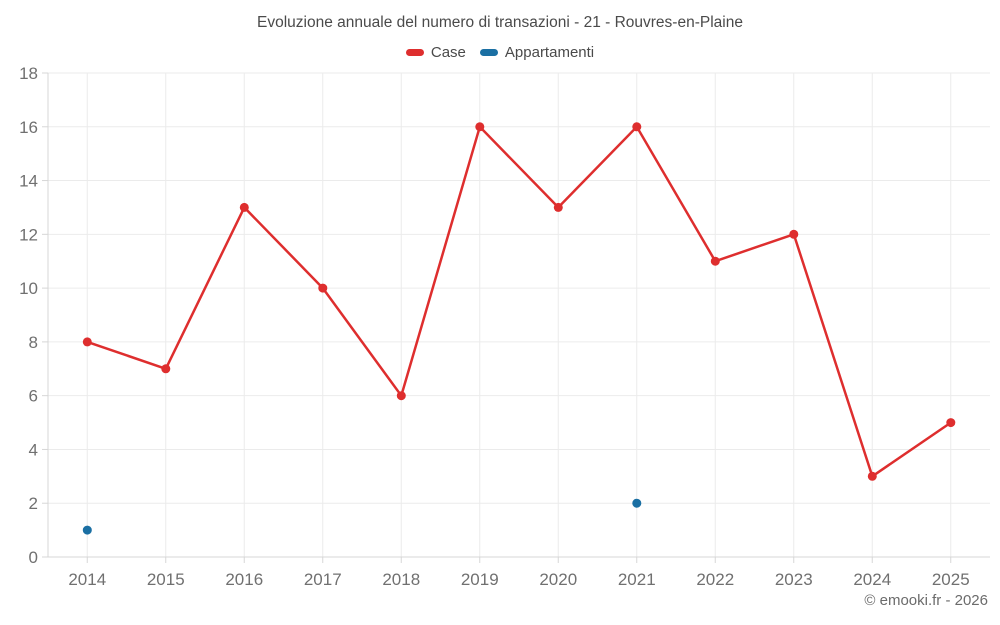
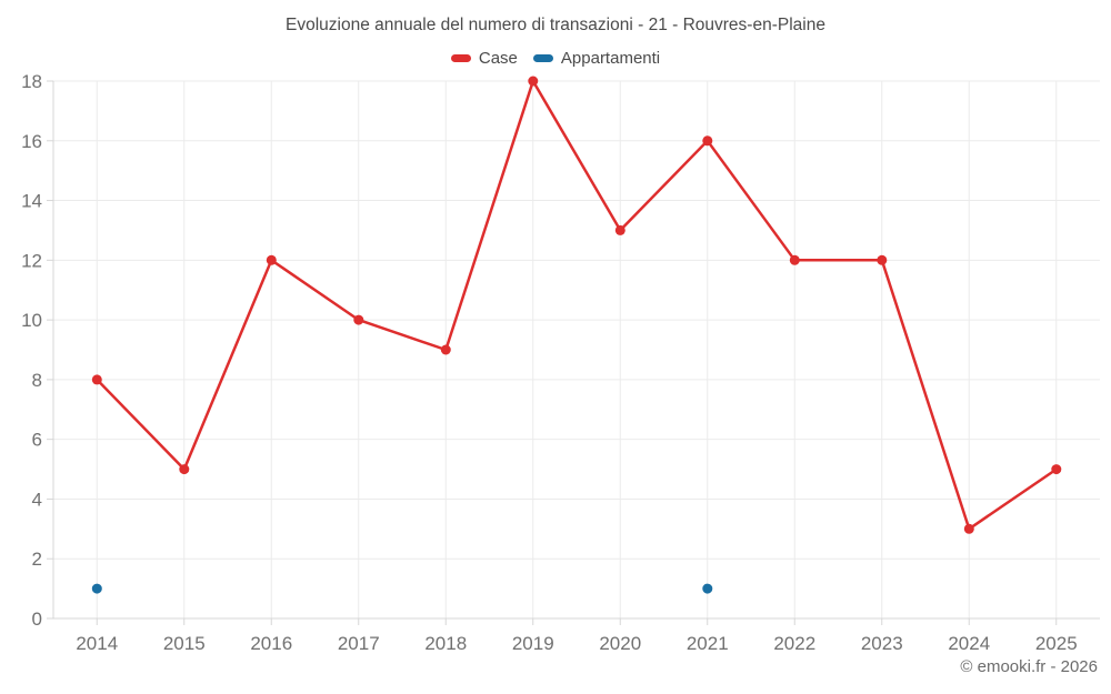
Case/2015: 7 -> 5
Case/2016: 13 -> 12
Case/2018: 6 -> 9
Case/2019: 16 -> 18
Appartamenti/2021: 2 -> 1
Case/2022: 11 -> 12
